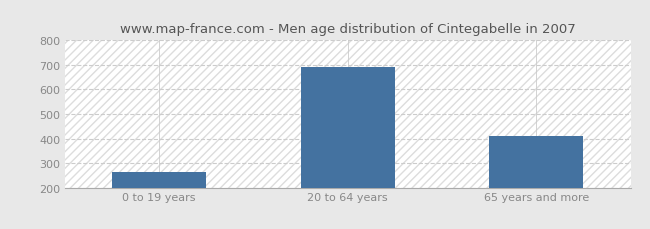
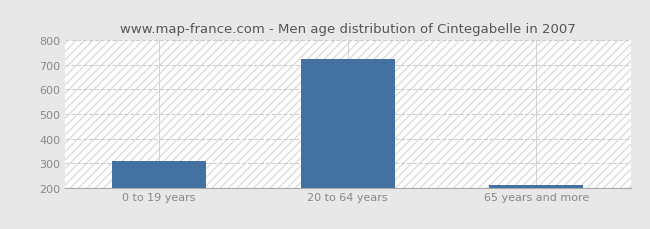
0 to 19 years: 265 -> 310
20 to 64 years: 690 -> 725
65 years and more: 410 -> 210
